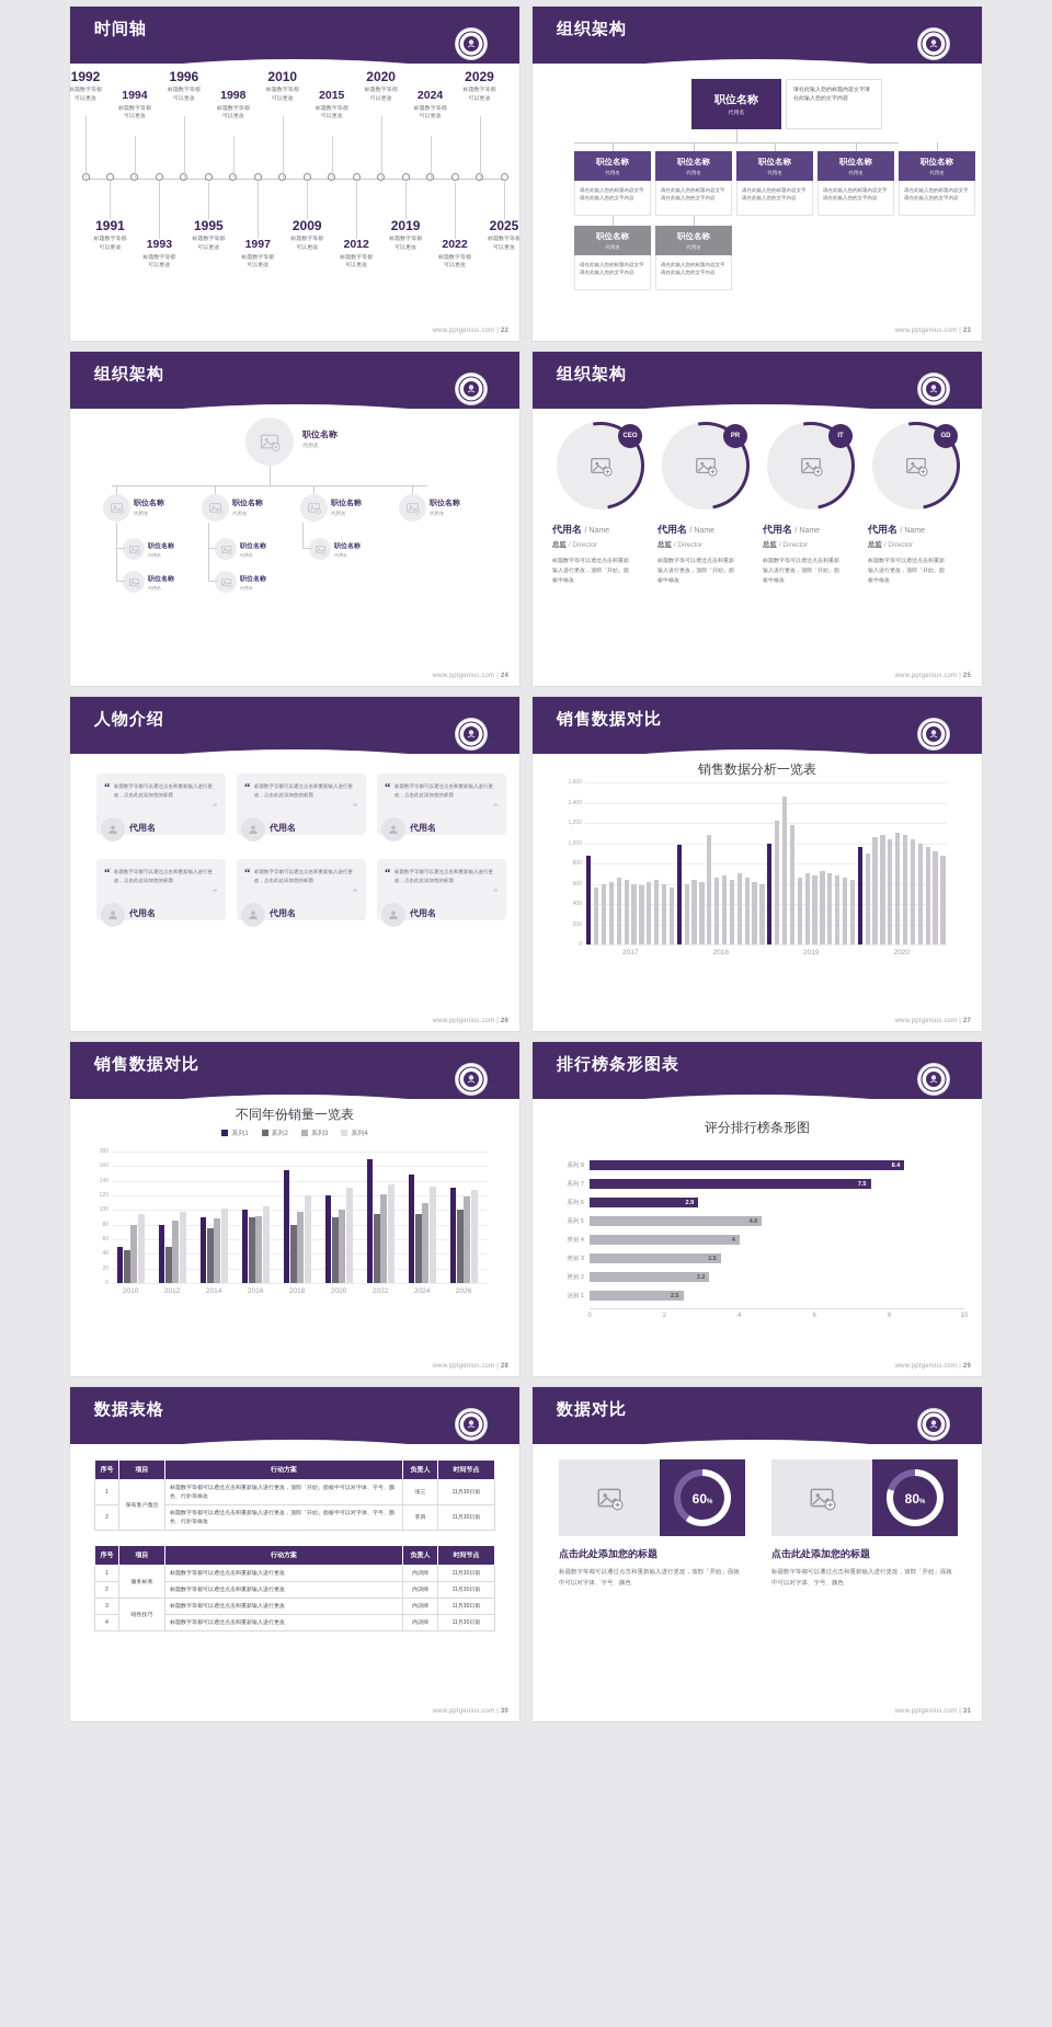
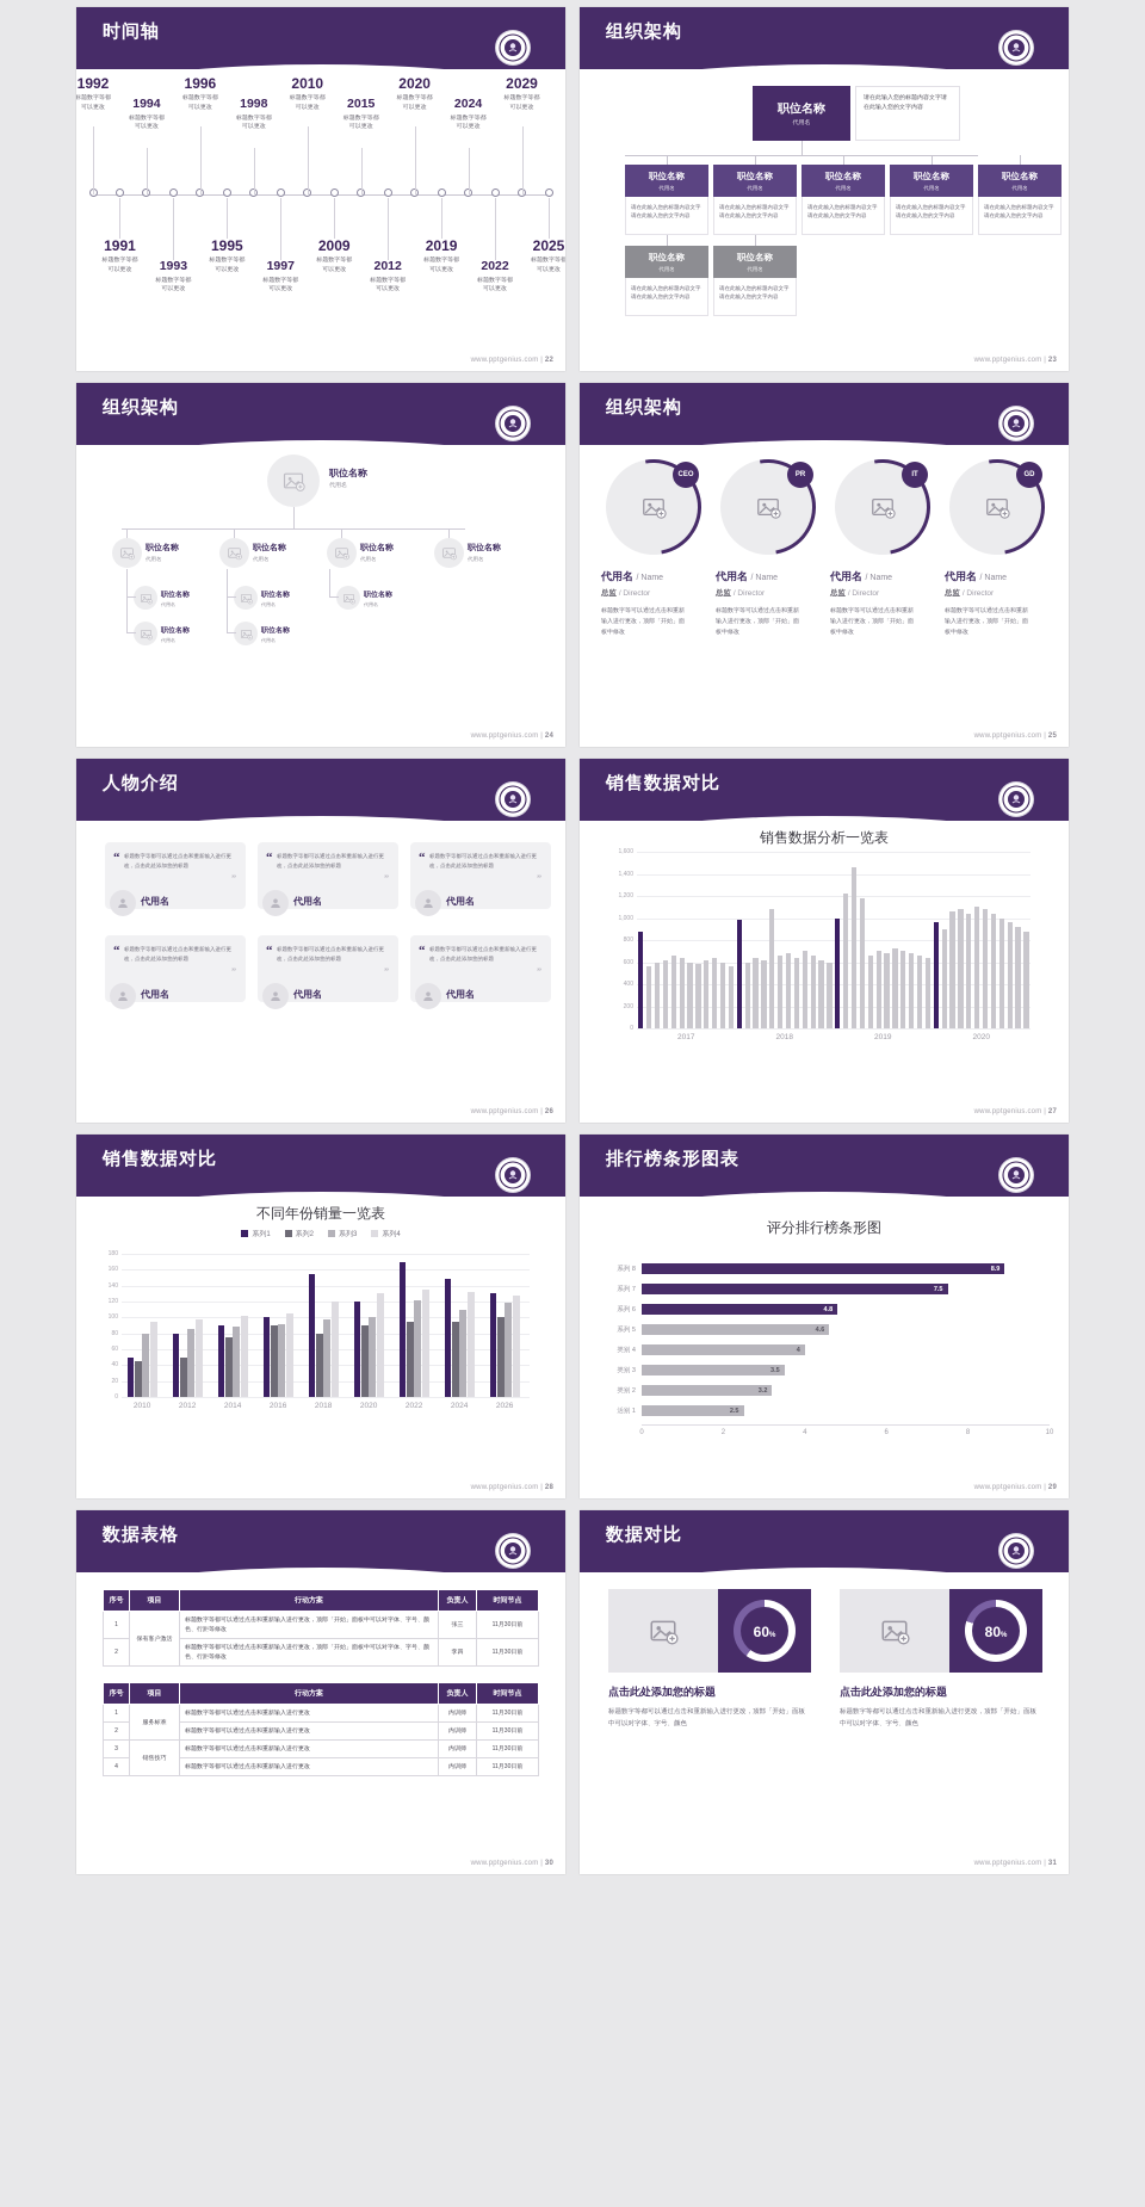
评分排行榜条形图/系列 8: 8.4 -> 8.9
评分排行榜条形图/系列 6: 2.9 -> 4.8
